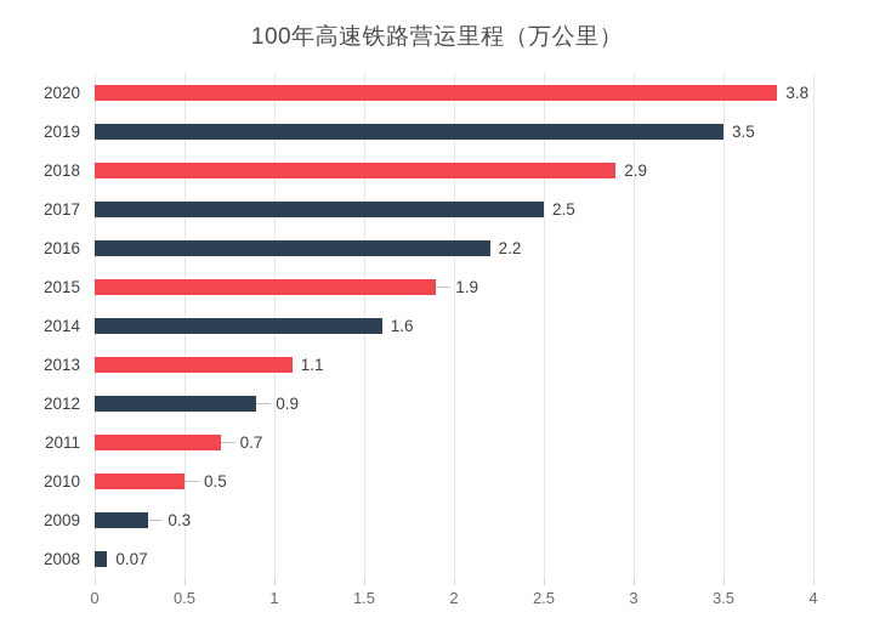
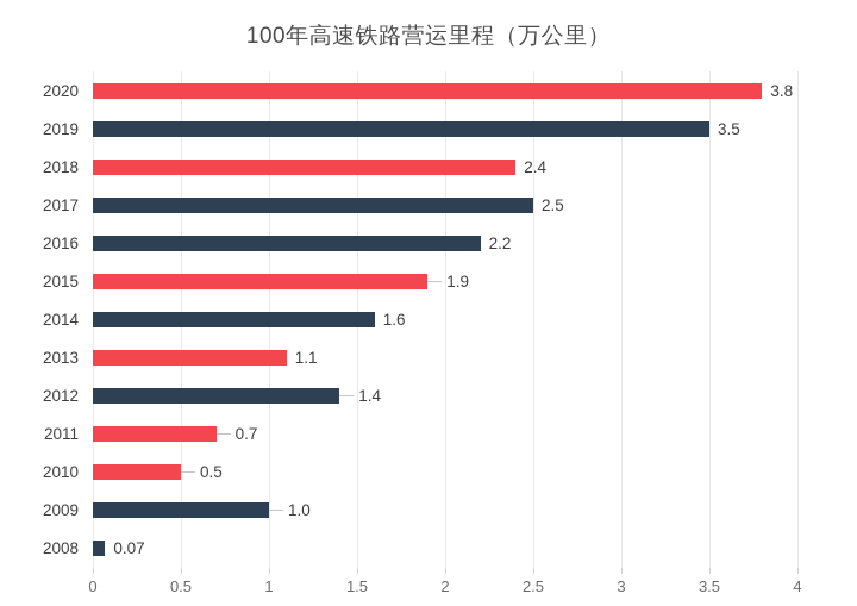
2018: 2.9 -> 2.4
2012: 0.9 -> 1.4
2009: 0.3 -> 1.0
